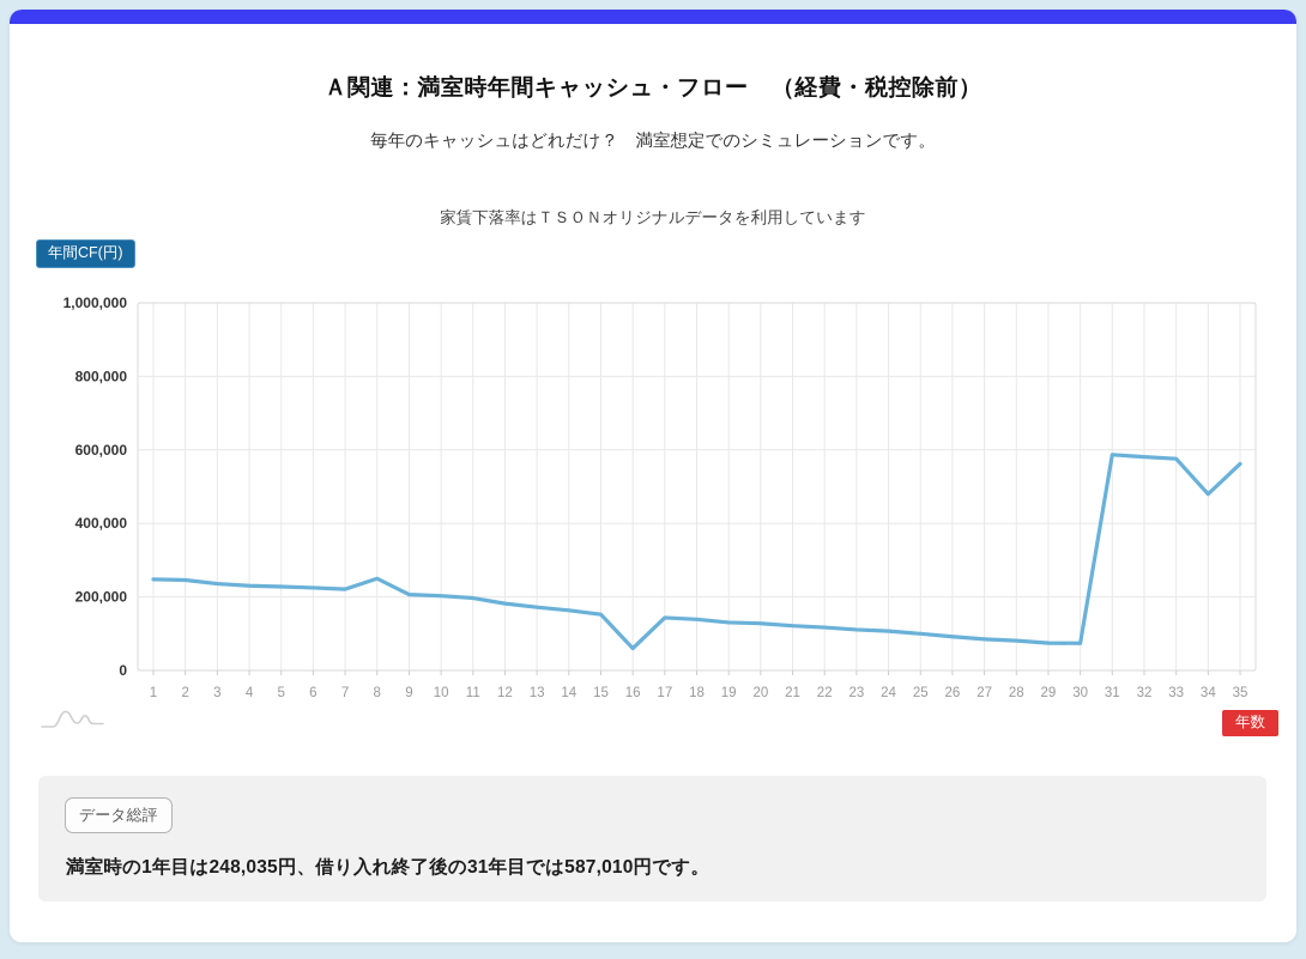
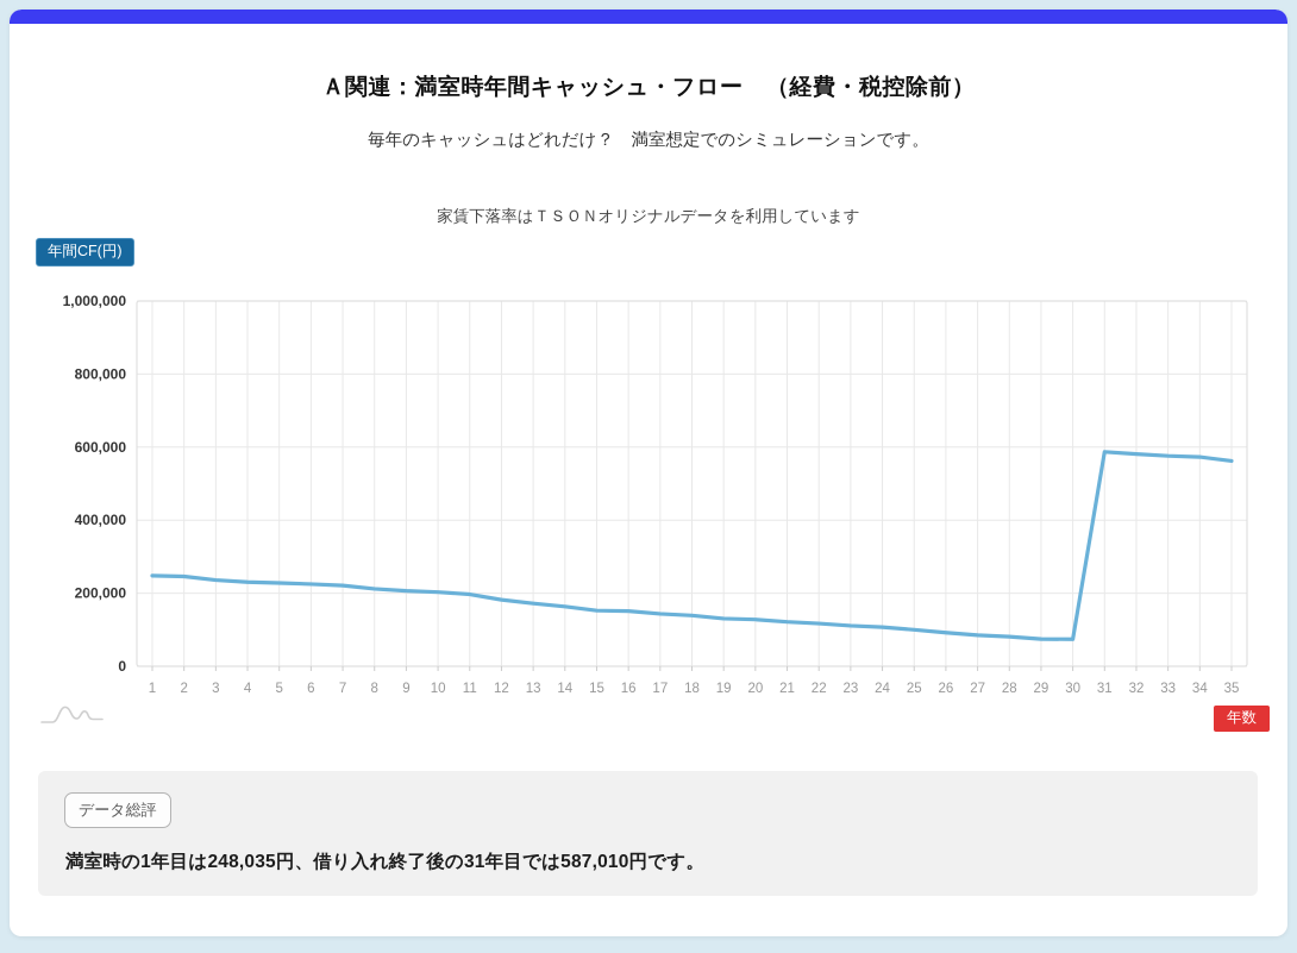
8: 250000 -> 210000
16: 60000 -> 150000
34: 480000 -> 570000
